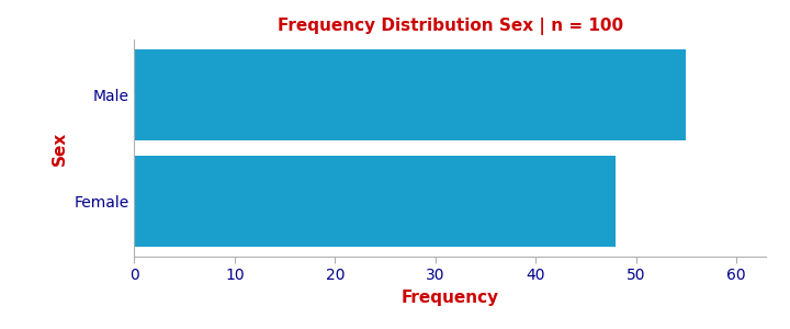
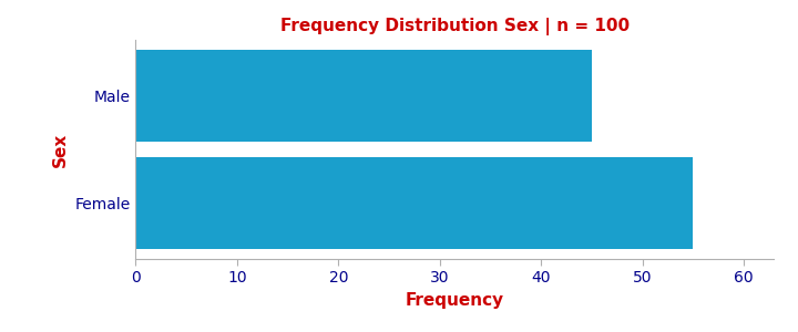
Male: 55 -> 45
Female: 48 -> 55
